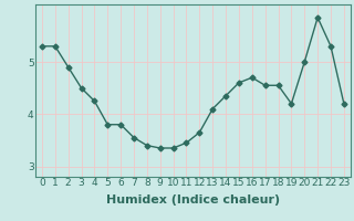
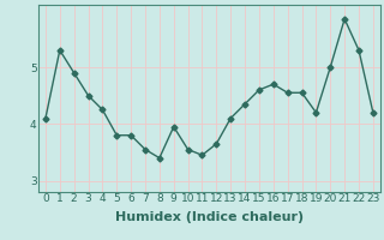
0: 5.30 -> 4.10
9: 3.35 -> 3.95
10: 3.35 -> 3.55
